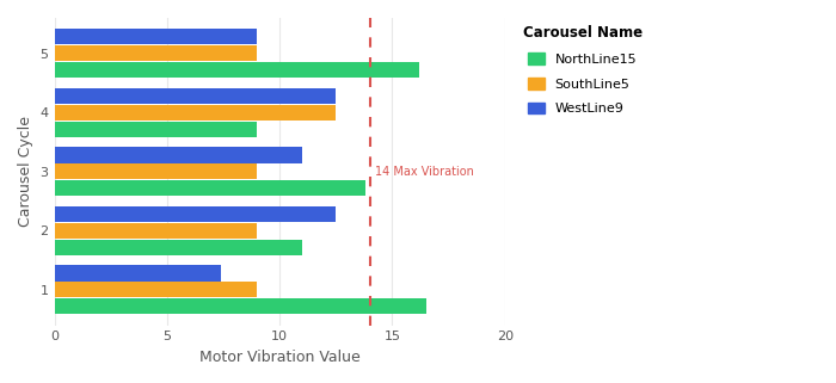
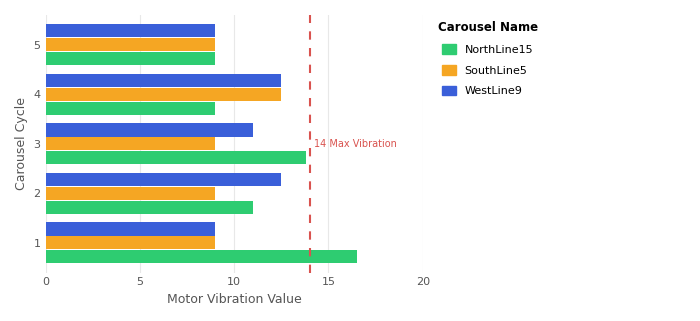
NorthLine15/5: 16.2 -> 9.0
WestLine9/1: 7.4 -> 9.0
